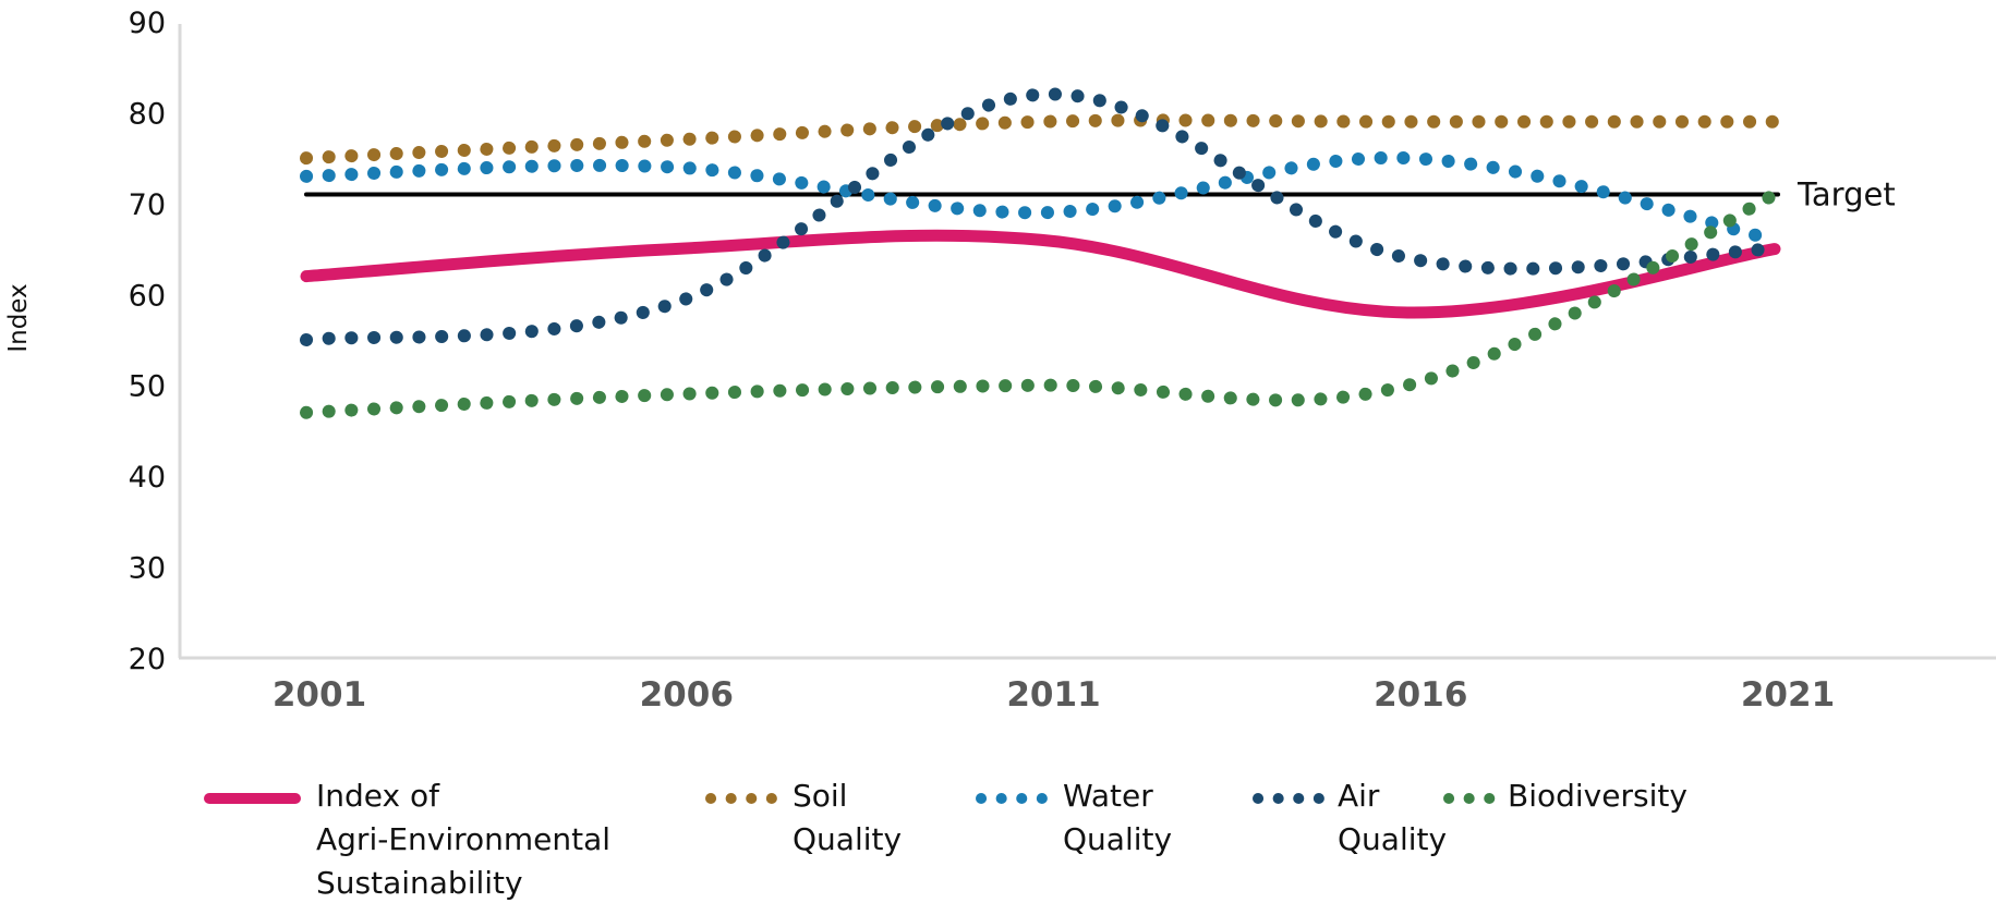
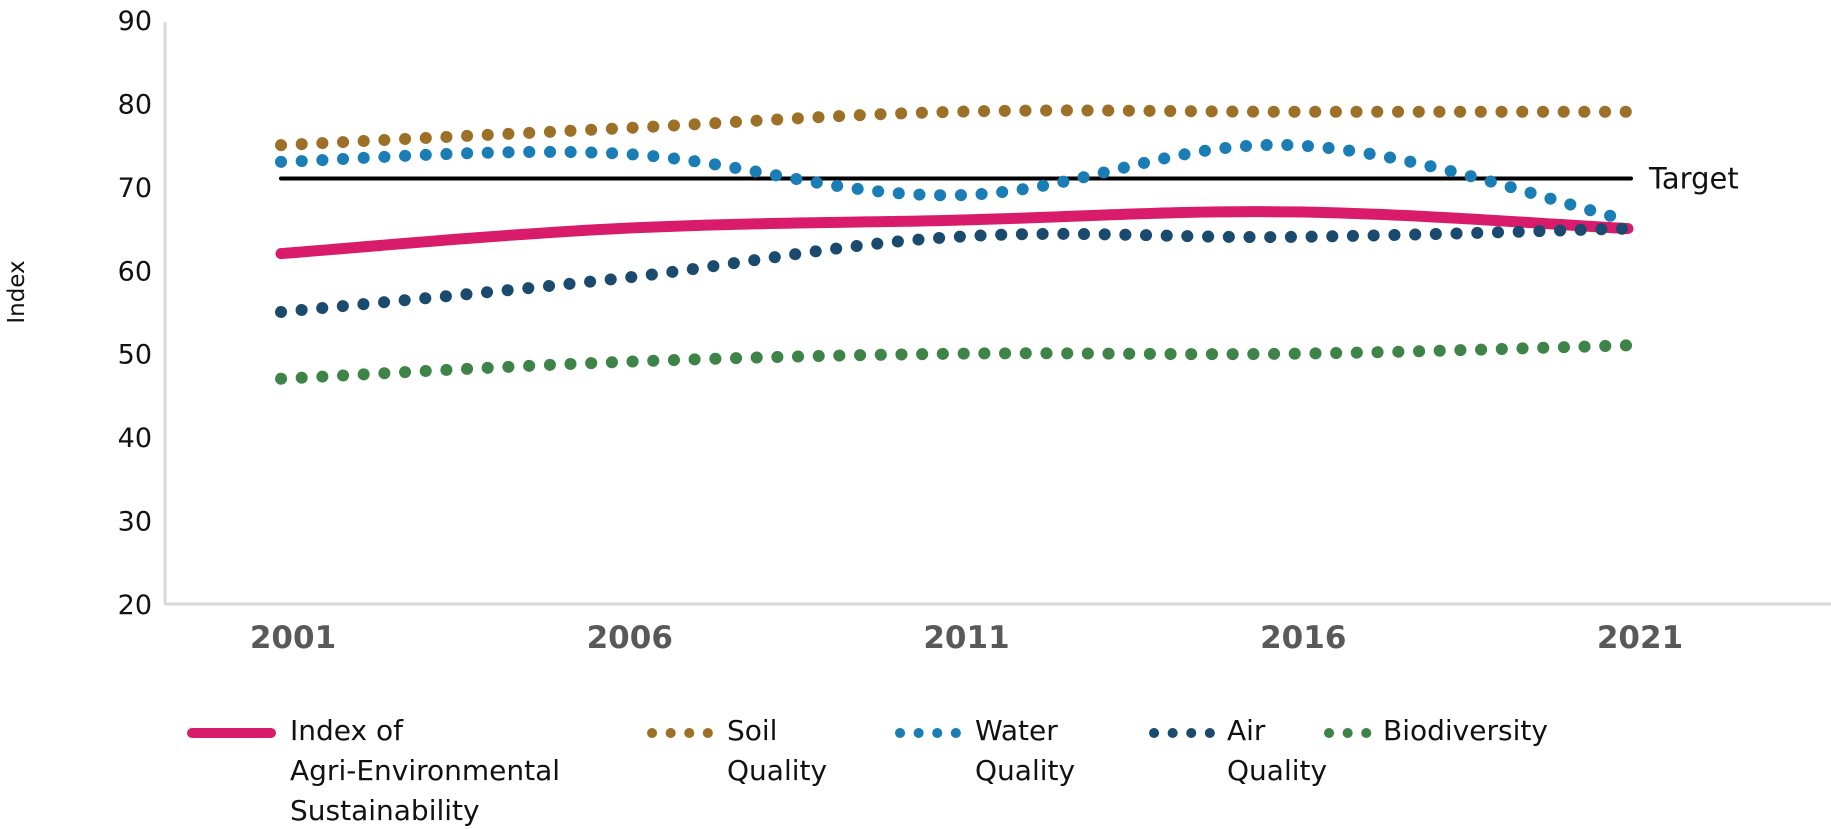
Air Quality/2011: 82 -> 64
Index of Agri-Environmental Sustainability/2016: 58 -> 67
Biodiversity/2021: 71 -> 51
